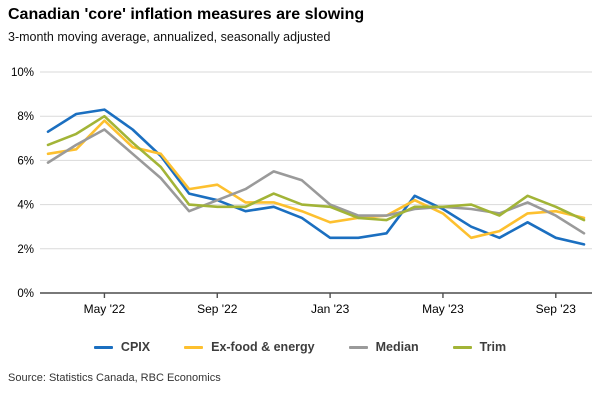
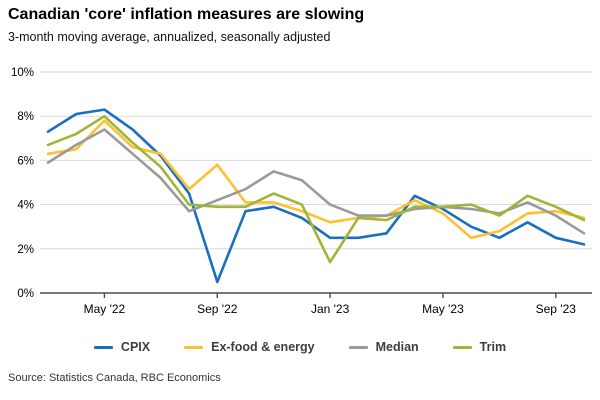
CPIX/Sep '22: 4.2% -> 0.5%
Ex-food & energy/Sep '22: 4.9% -> 5.8%
Trim/Jan '23: 3.9% -> 1.4%
